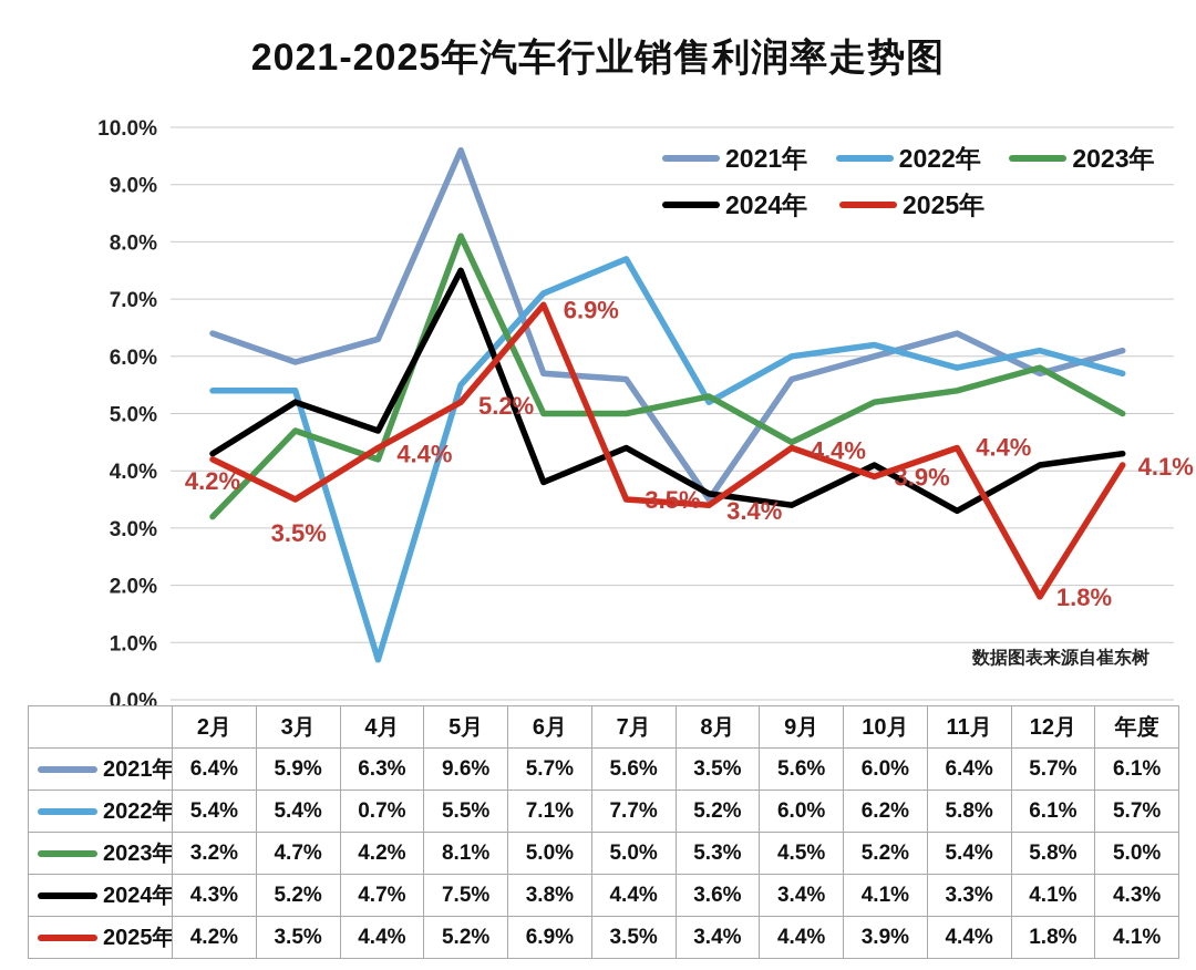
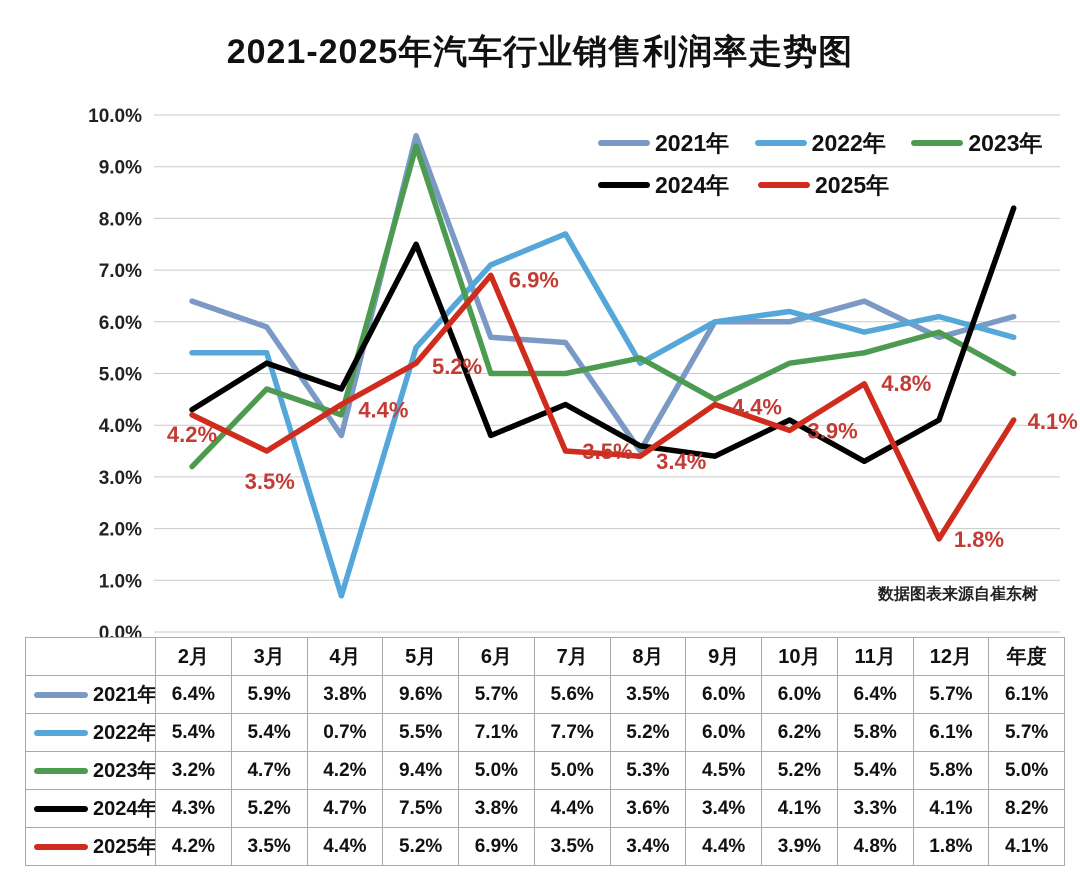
2021年/4月: 6.3% -> 3.8%
2023年/5月: 8.1% -> 9.4%
2021年/9月: 5.6% -> 6.0%
2025年/11月: 4.4% -> 4.8%
2024年/年度: 4.3% -> 8.2%
